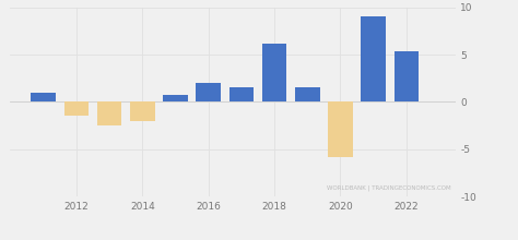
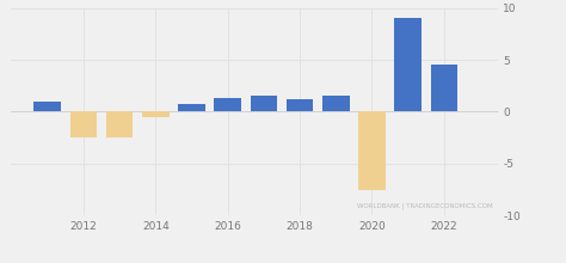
2012: -1.4 -> -2.5
2014: -2.0 -> -0.5
2016: 2.0 -> 1.3
2018: 6.2 -> 1.2
2020: -5.8 -> -7.5
2022: 5.4 -> 4.5
